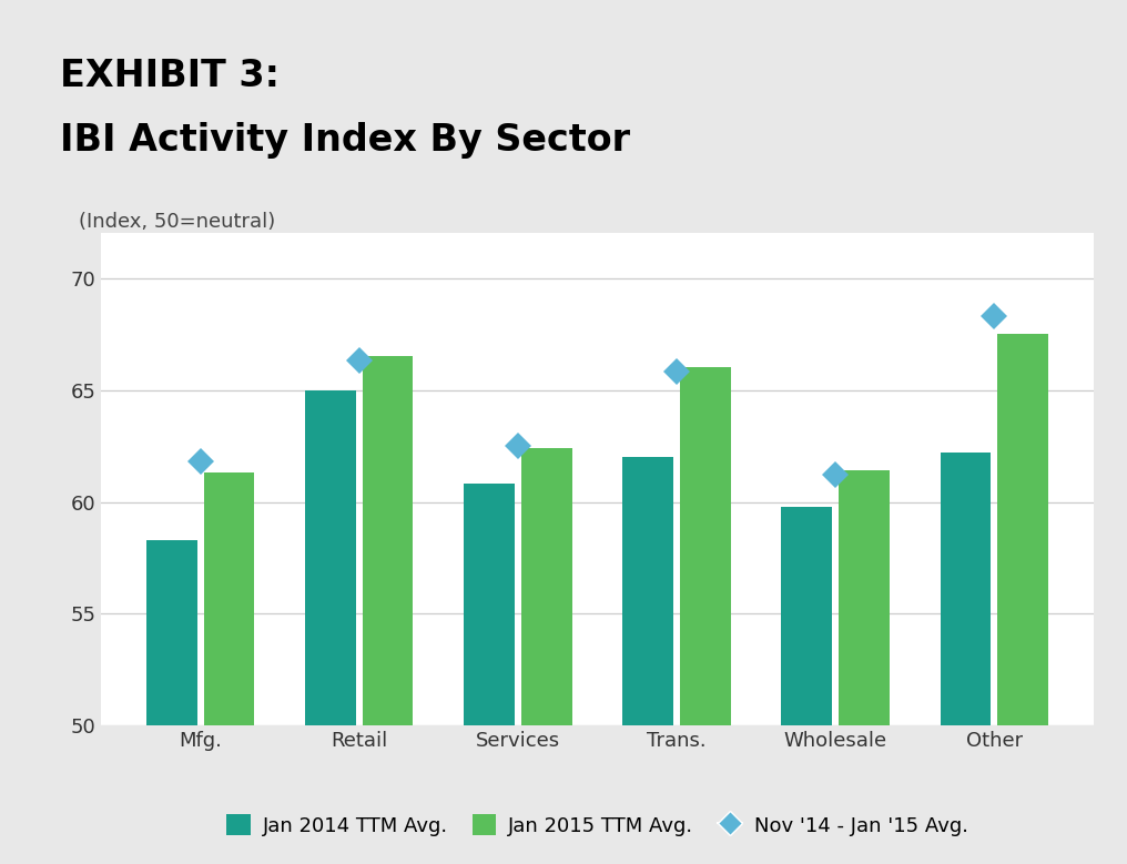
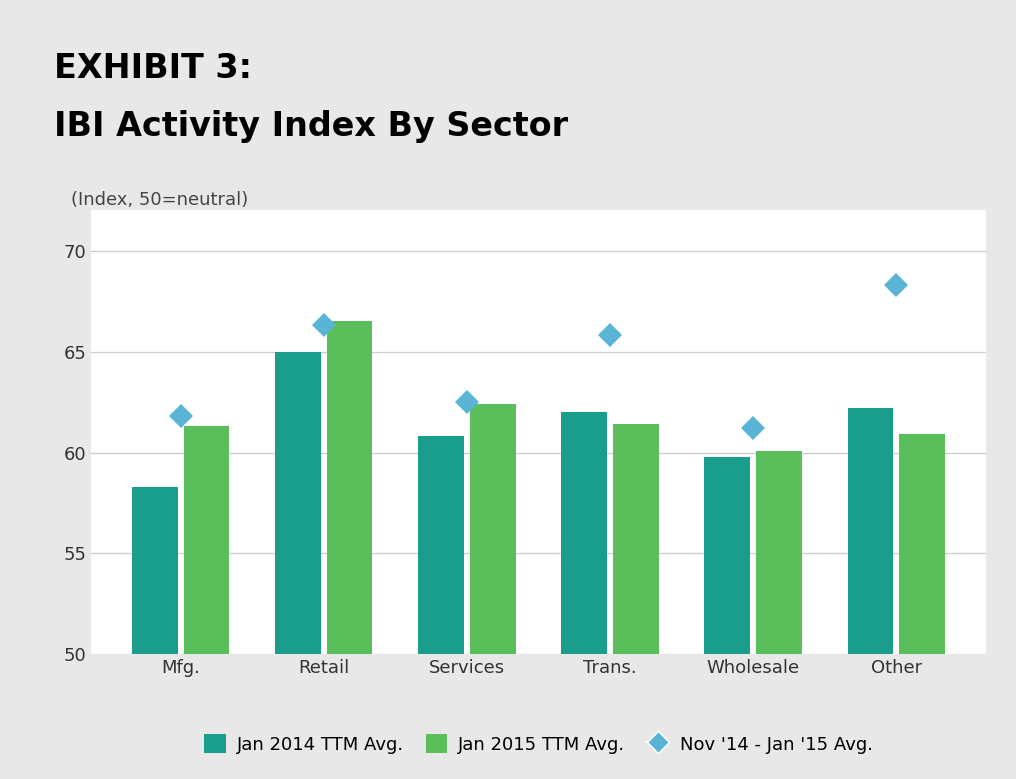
Jan 2015 TTM Avg./Trans.: 66.0 -> 61.4
Jan 2015 TTM Avg./Wholesale: 61.4 -> 60.1
Jan 2015 TTM Avg./Other: 67.5 -> 60.9
